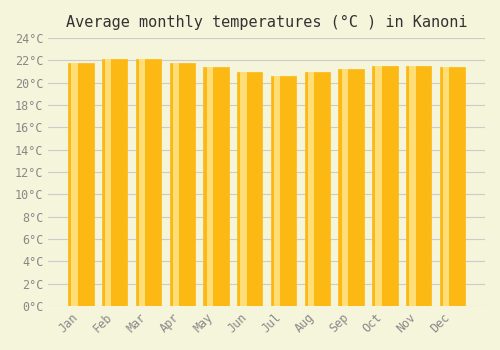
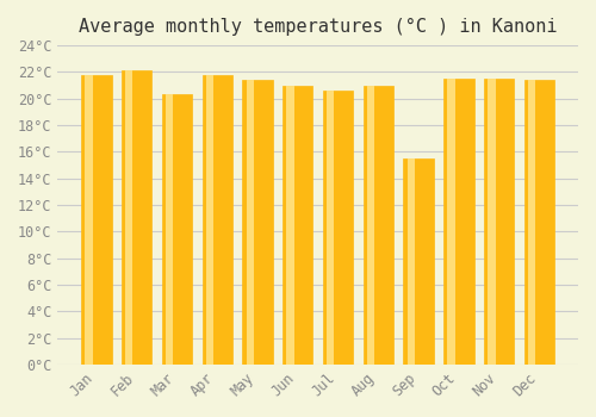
Mar: 22.1°C -> 20.3°C
Sep: 21.2°C -> 15.5°C
